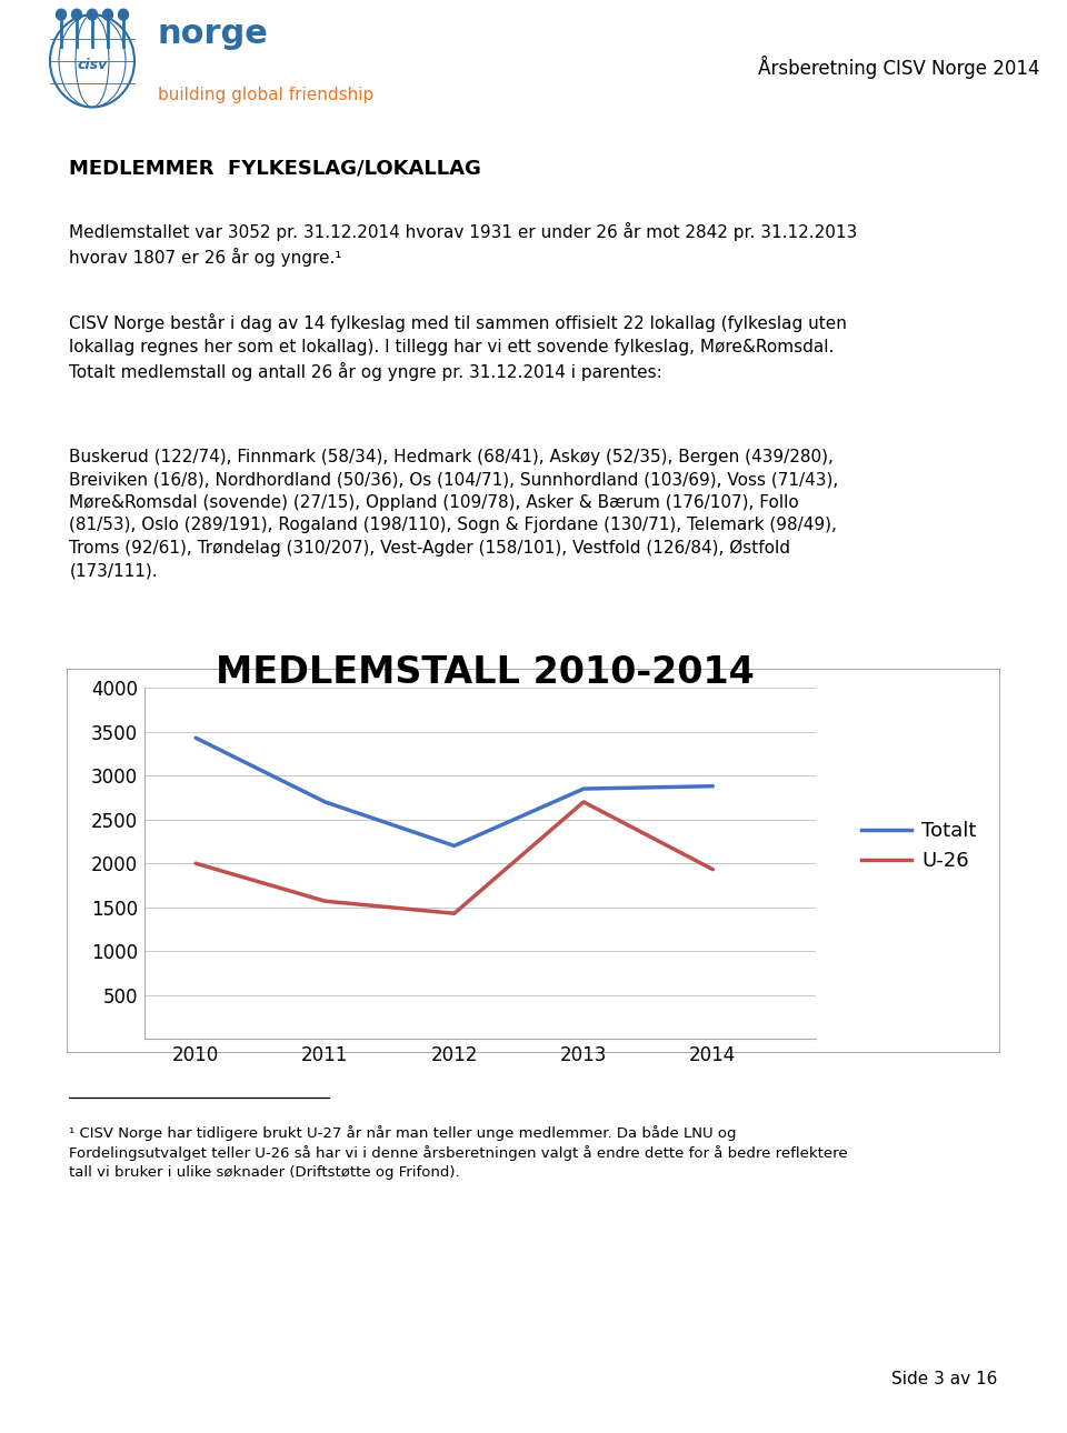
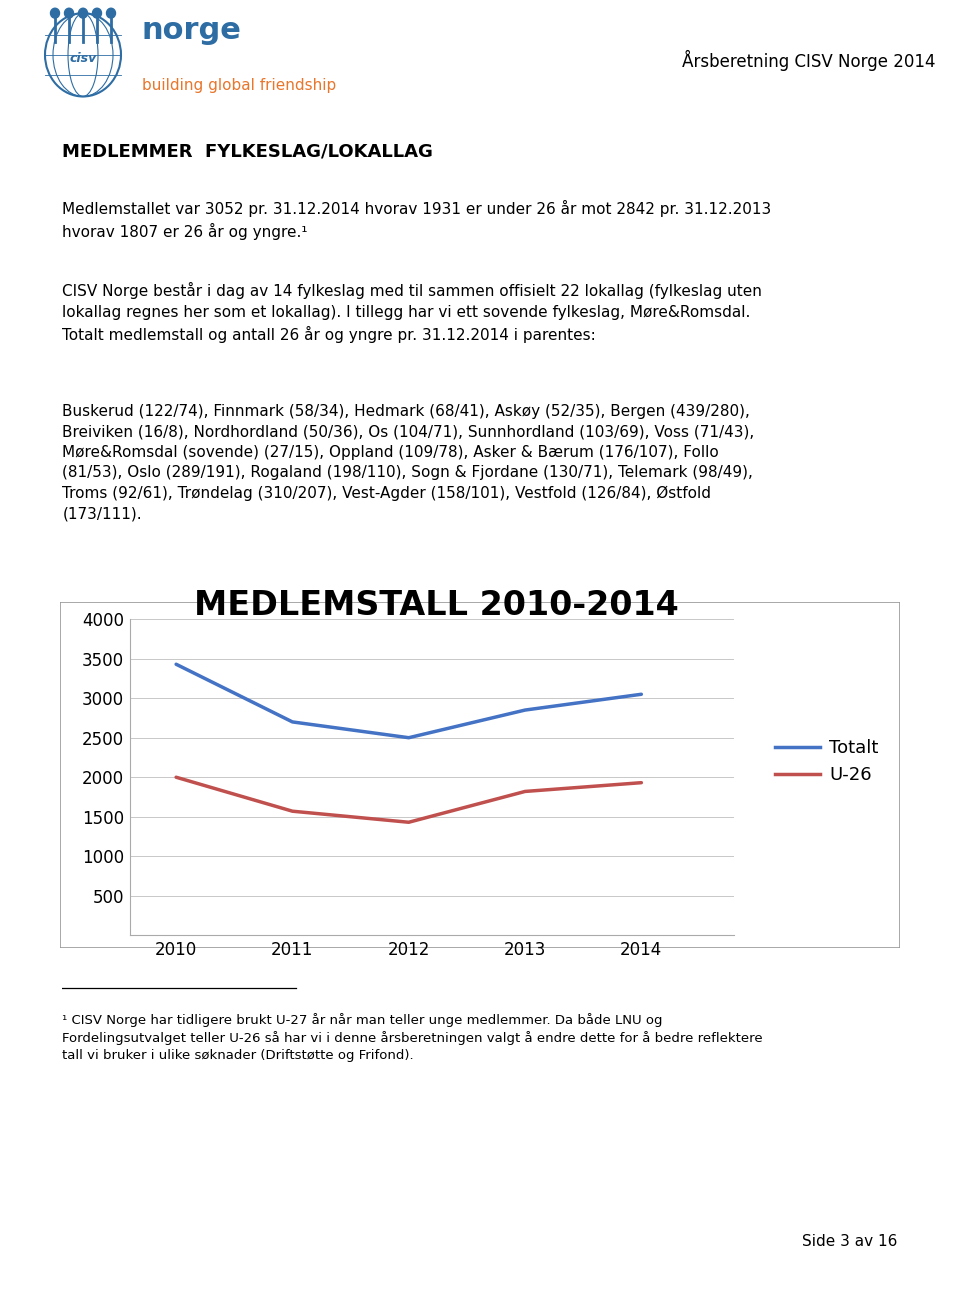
Totalt/2012: 2200 -> 2500
U-26/2013: 2700 -> 1820
Totalt/2014: 2880 -> 3050
